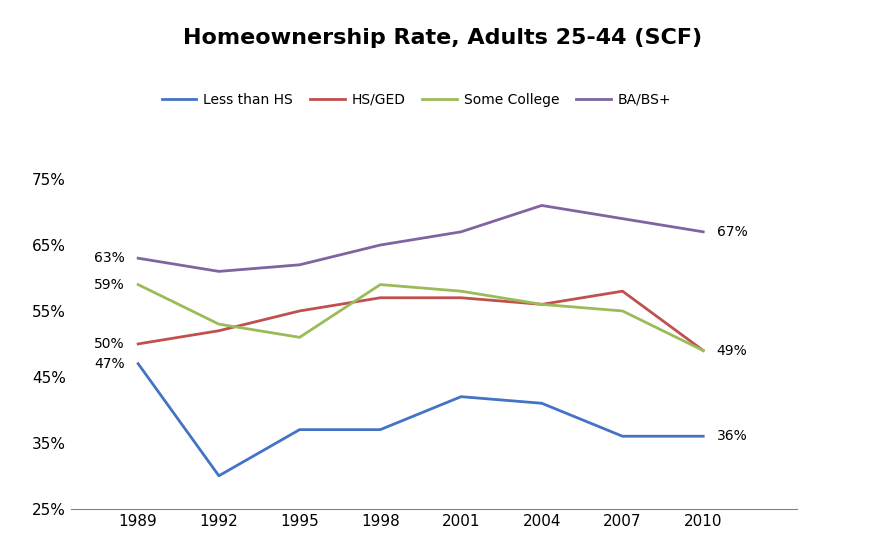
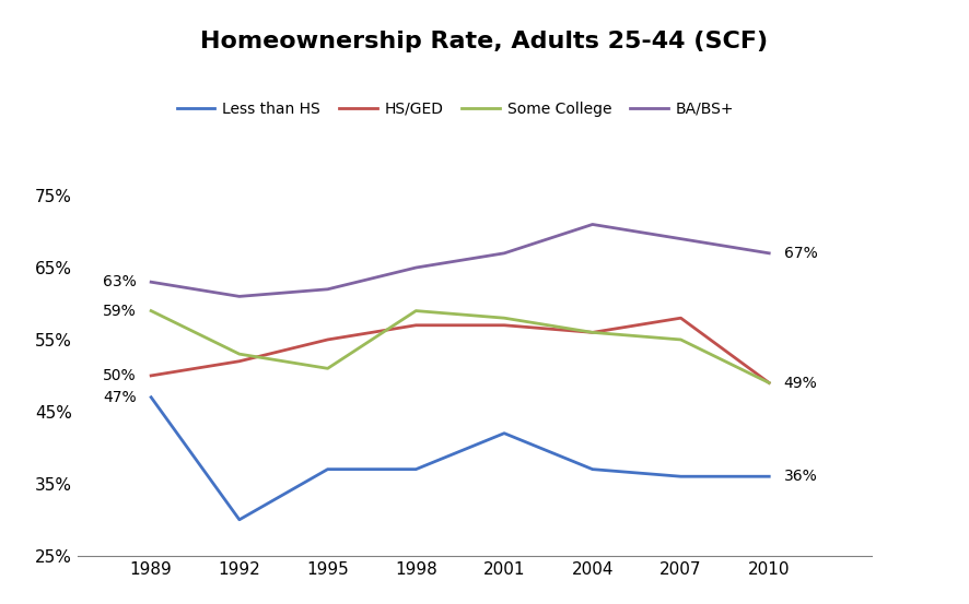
Less than HS/2004: 41% -> 37%
